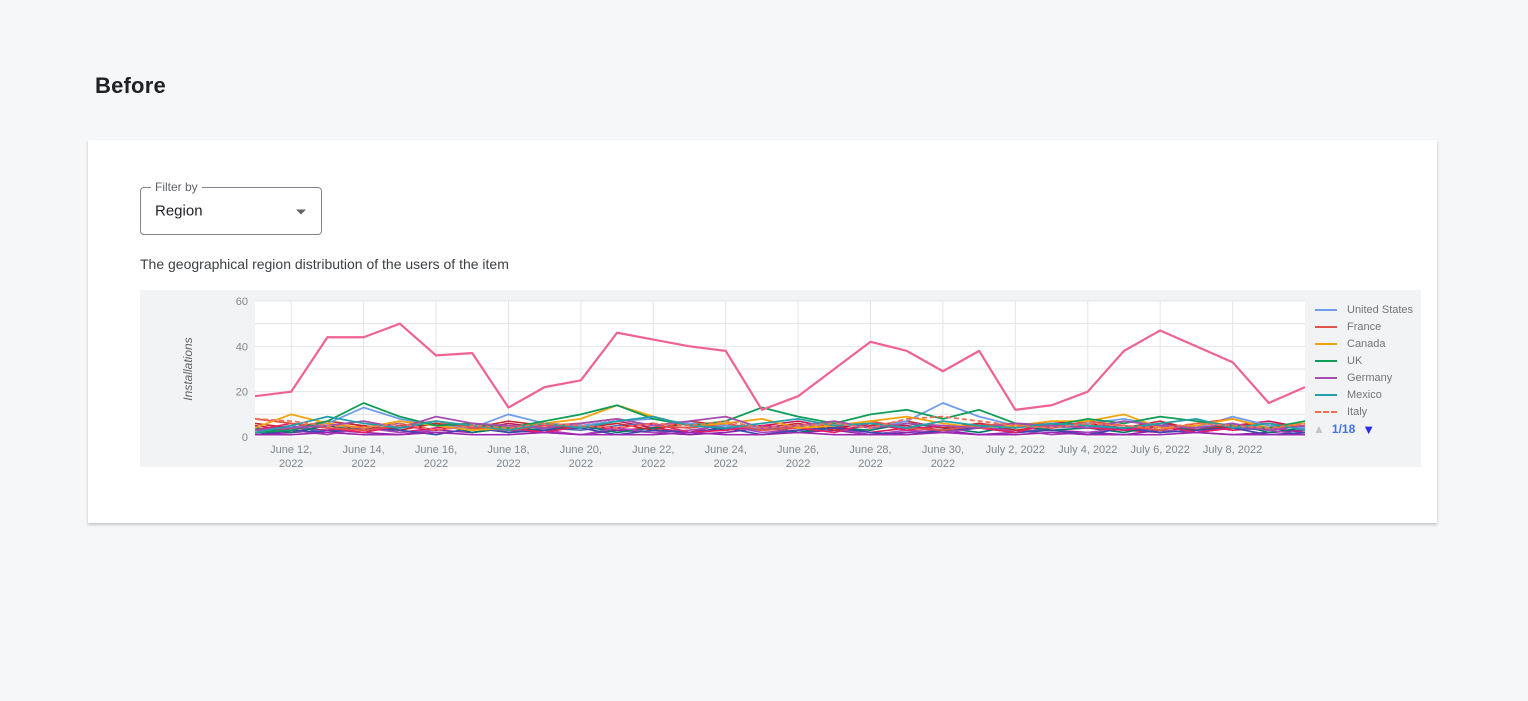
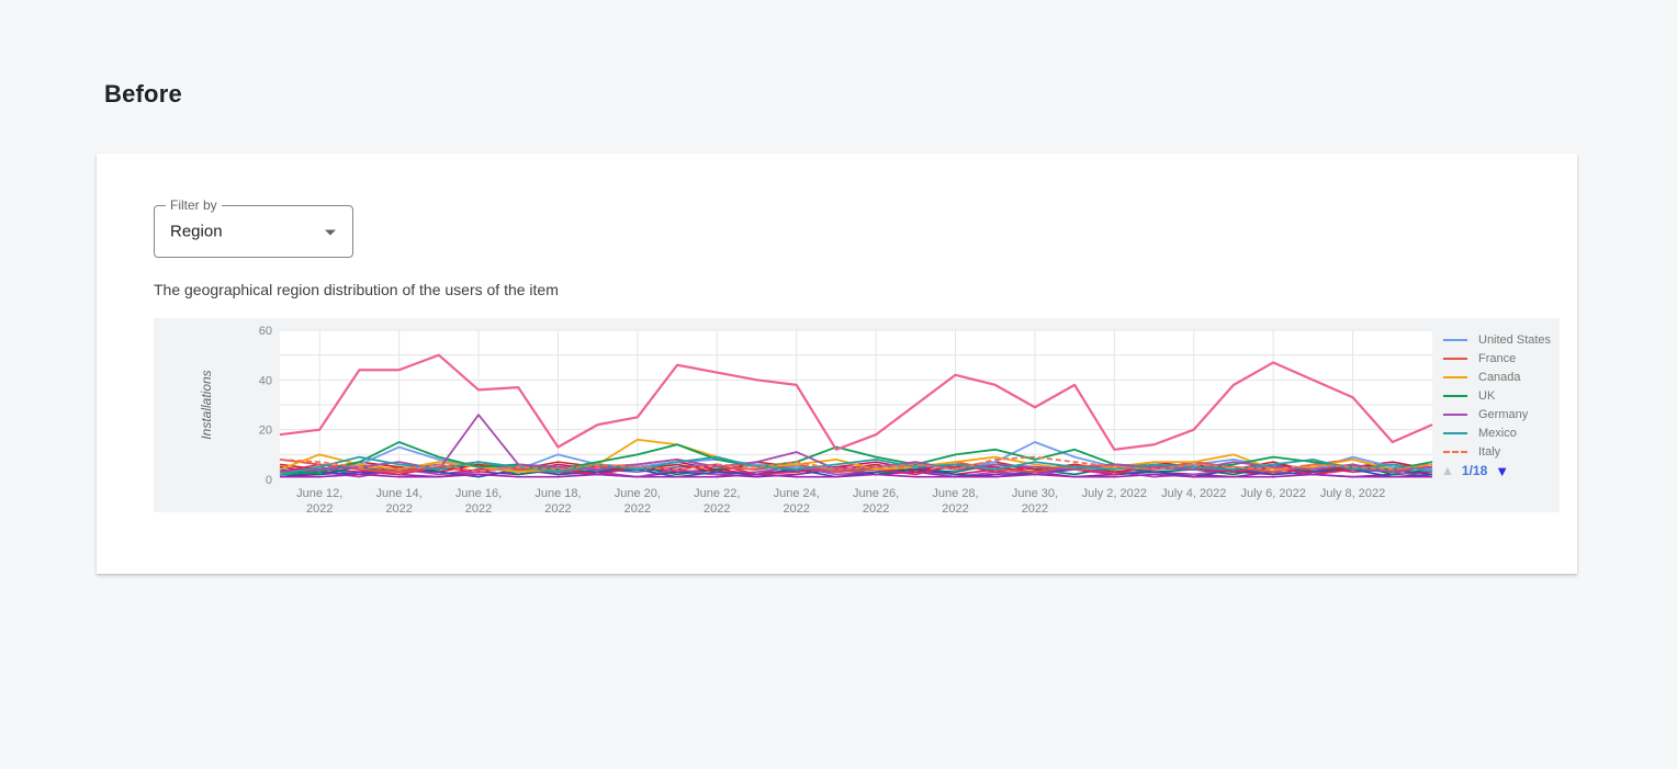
Germany/June 16, 2022: 9 -> 26
Canada/June 20, 2022: 8 -> 16
Germany/June 24, 2022: 9 -> 11
UK/July 4, 2022: 8 -> 4
